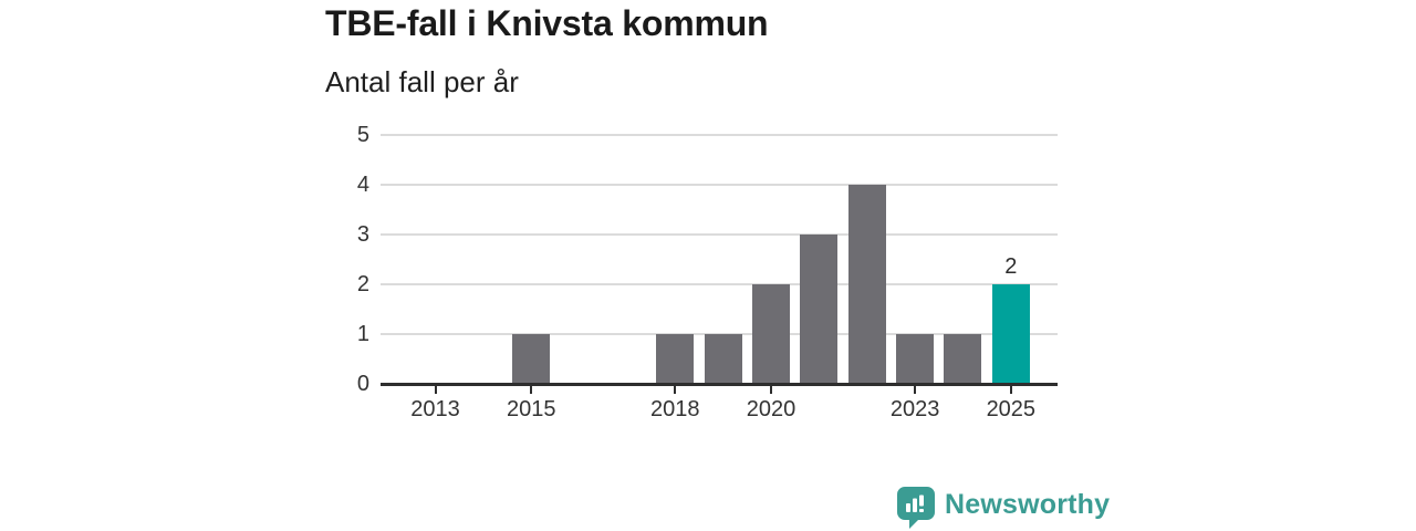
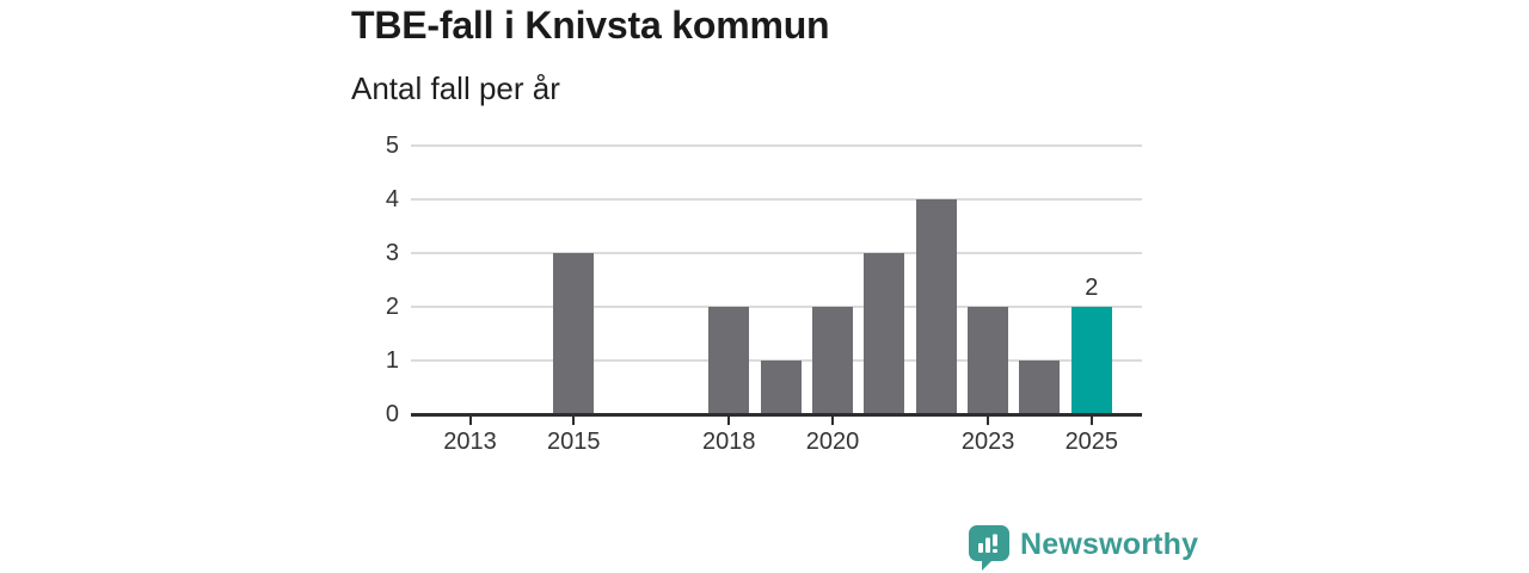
2015: 1 -> 3
2018: 1 -> 2
2023: 1 -> 2
